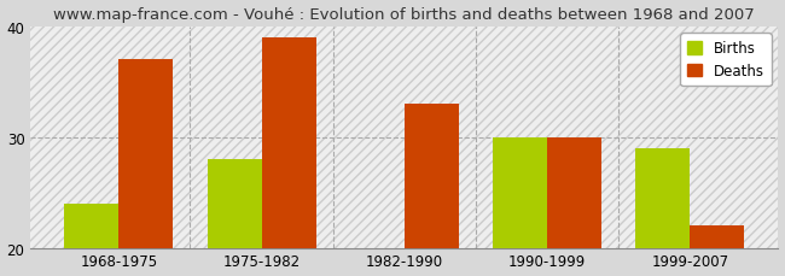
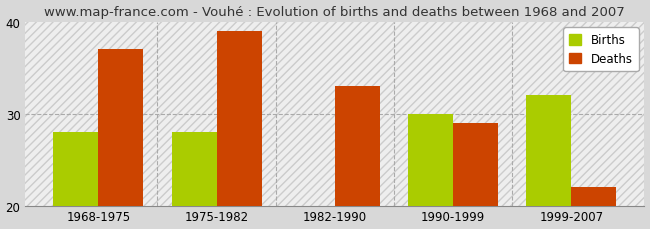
Births/1968-1975: 24 -> 28
Deaths/1990-1999: 30 -> 29
Births/1999-2007: 29 -> 32
